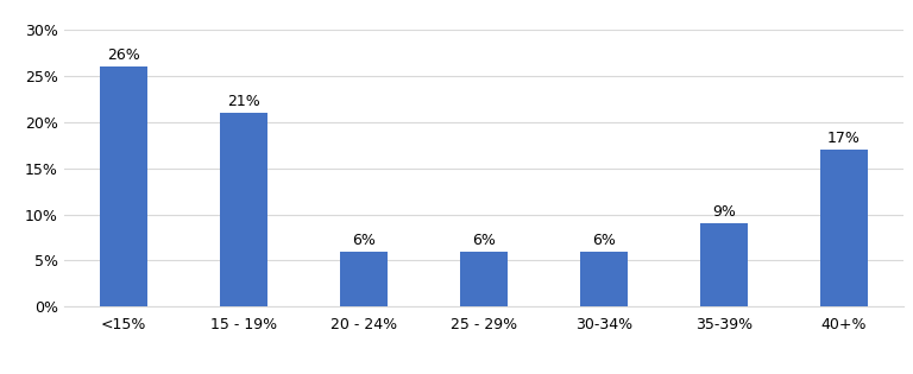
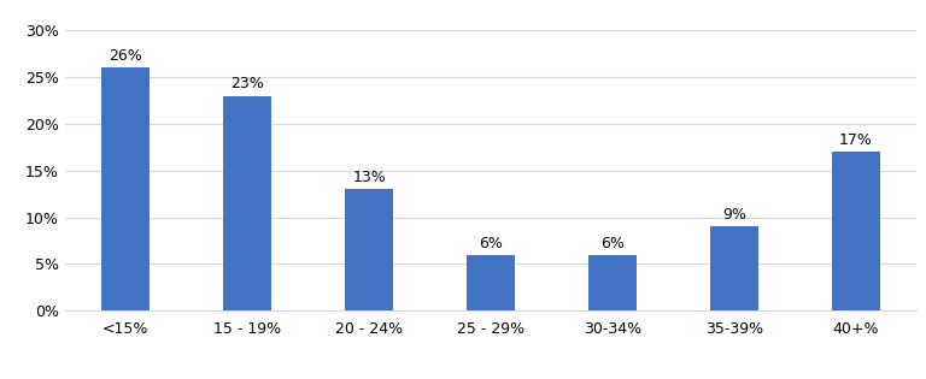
15 - 19%: 21% -> 23%
20 - 24%: 6% -> 13%
